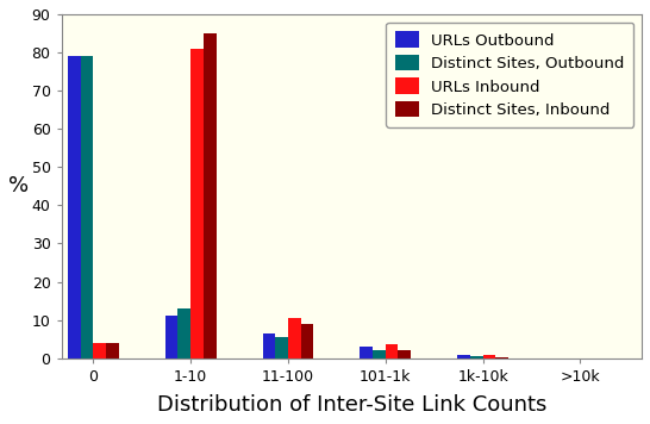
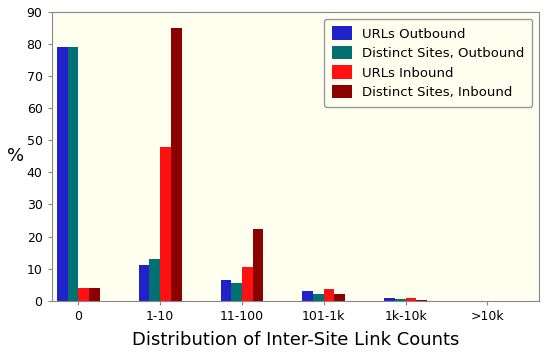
URLs Inbound/1-10: 81.0 -> 48.0
Distinct Sites, Inbound/11-100: 9.0 -> 22.5
